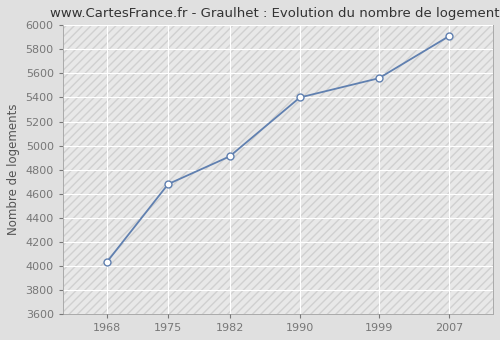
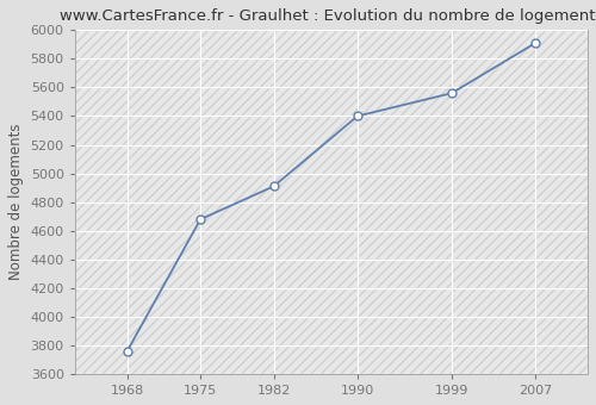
1968: 4030 -> 3760
